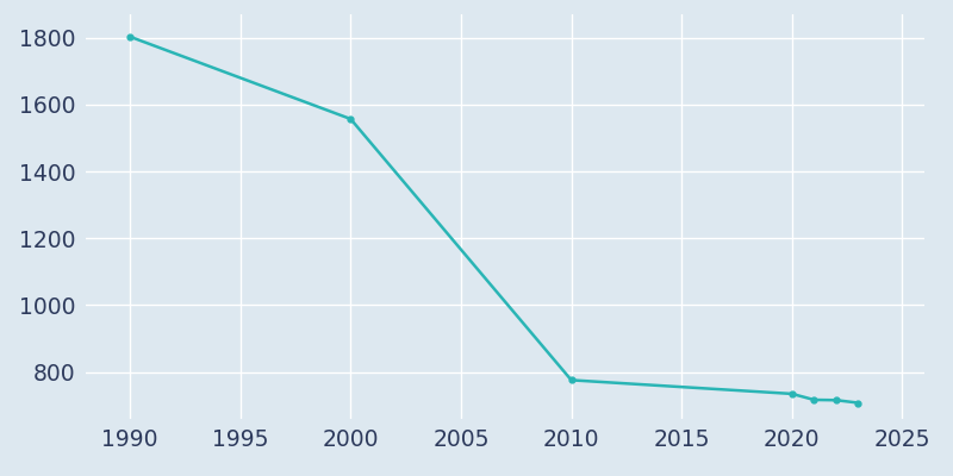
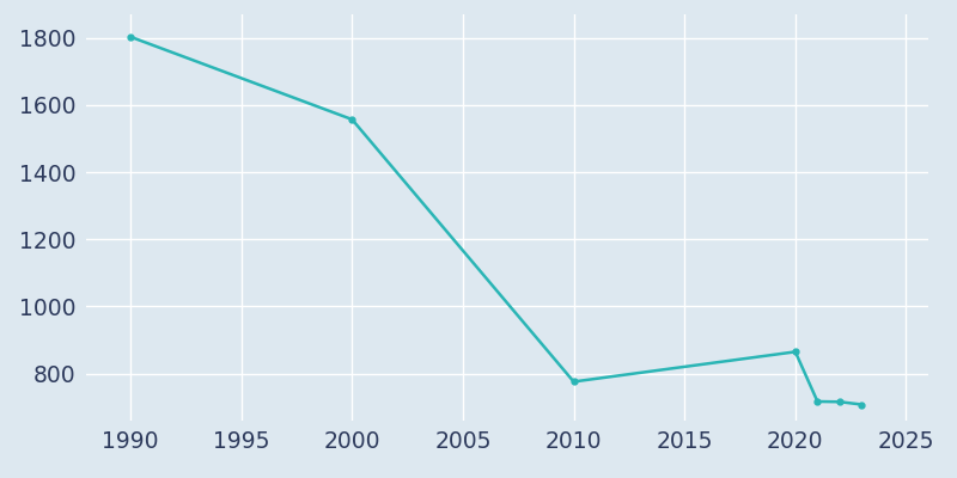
2020: 735 -> 865
